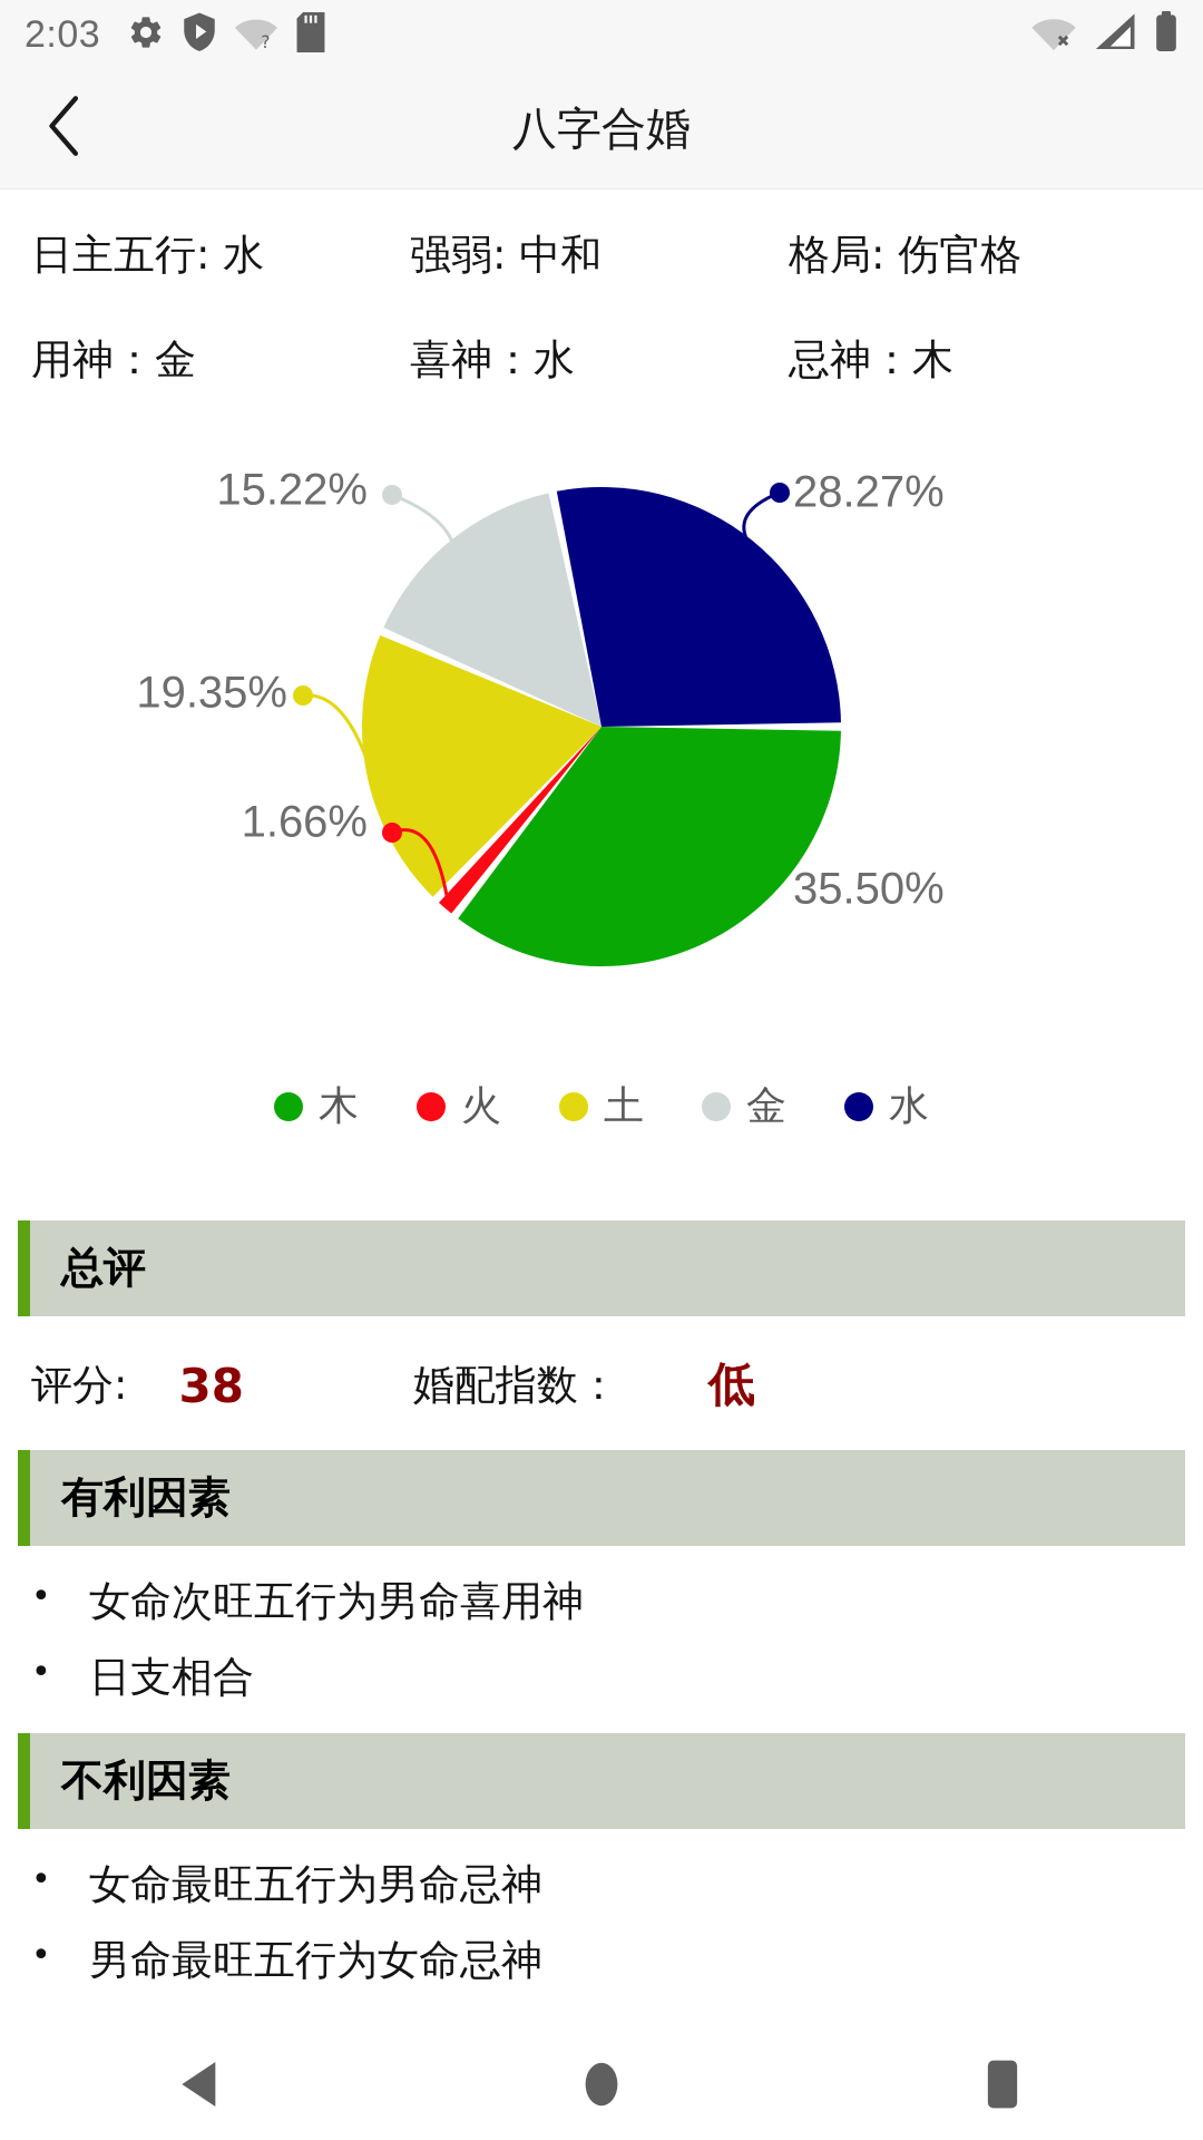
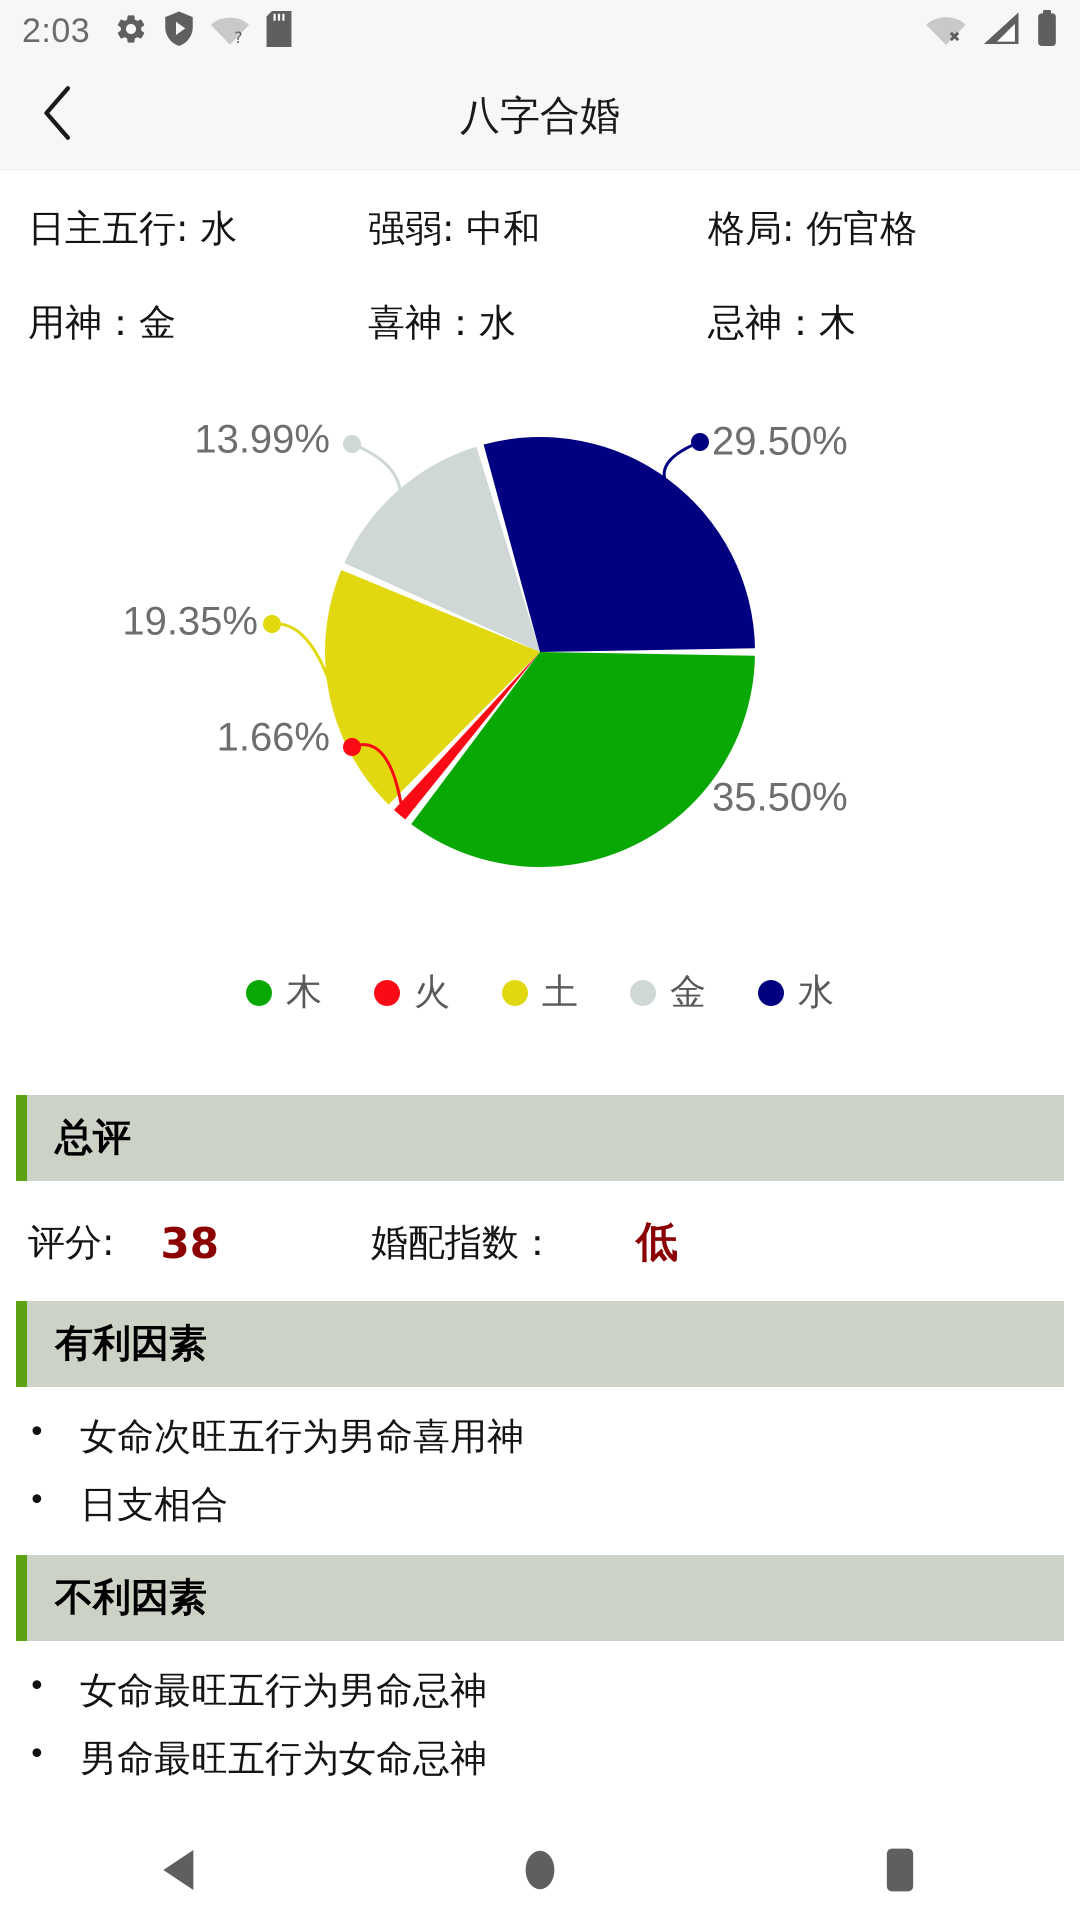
金: 15.22% -> 13.99%
水: 28.27% -> 29.50%
